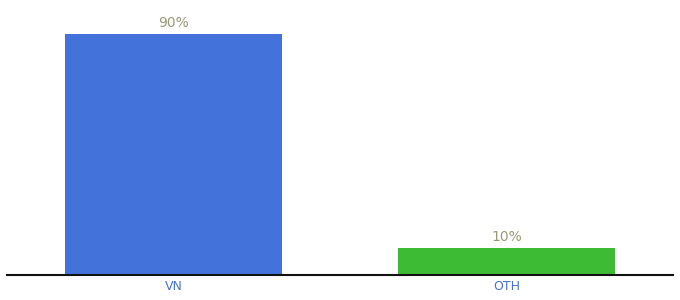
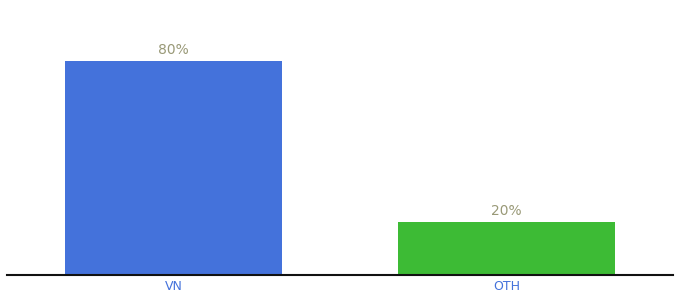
VN: 90% -> 80%
OTH: 10% -> 20%
